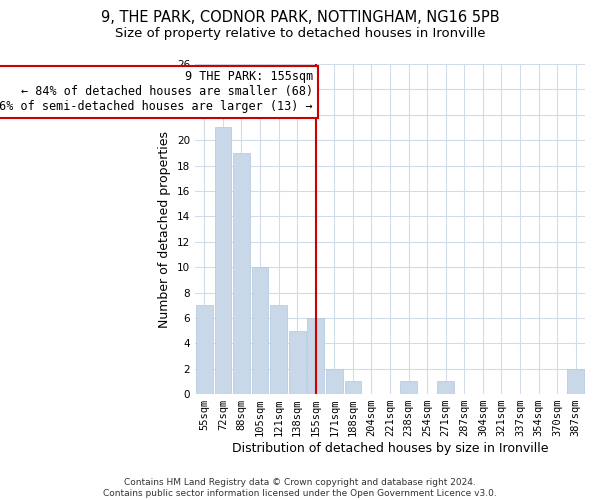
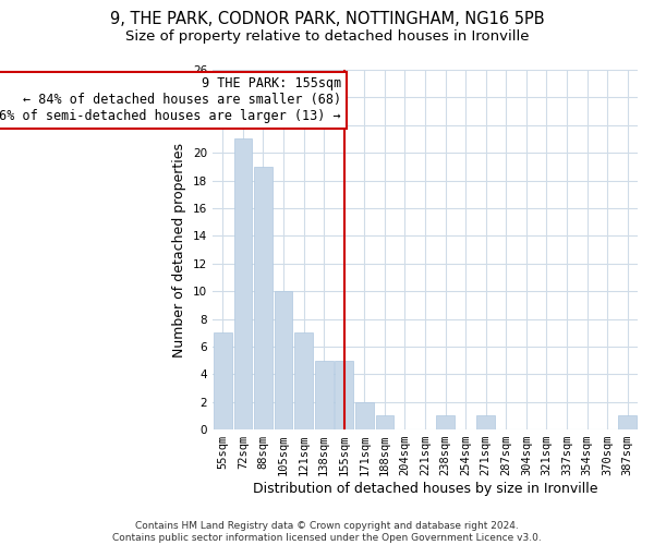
155sqm: 6 -> 5
387sqm: 2 -> 1
